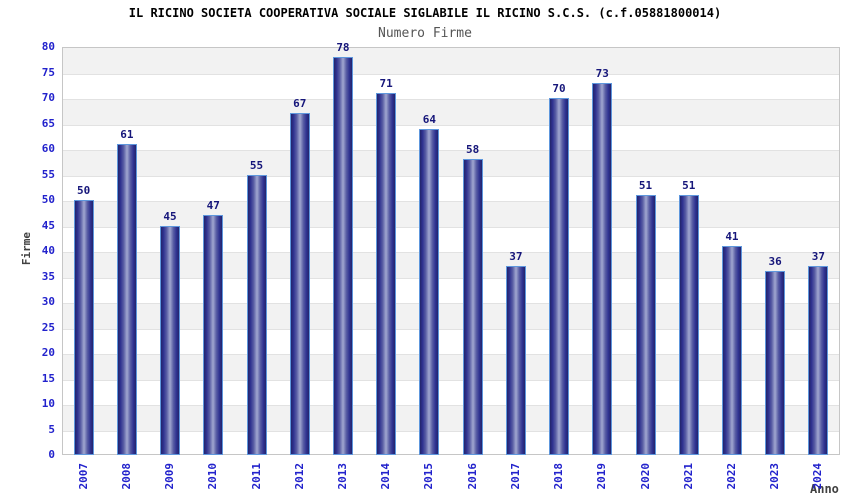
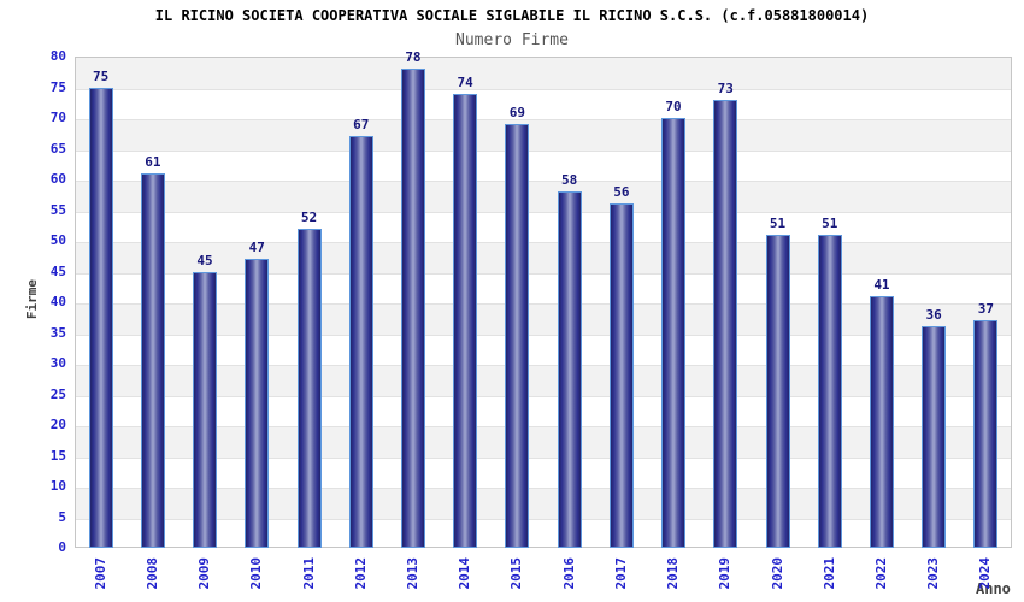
2007: 50 -> 75
2011: 55 -> 52
2014: 71 -> 74
2015: 64 -> 69
2017: 37 -> 56
